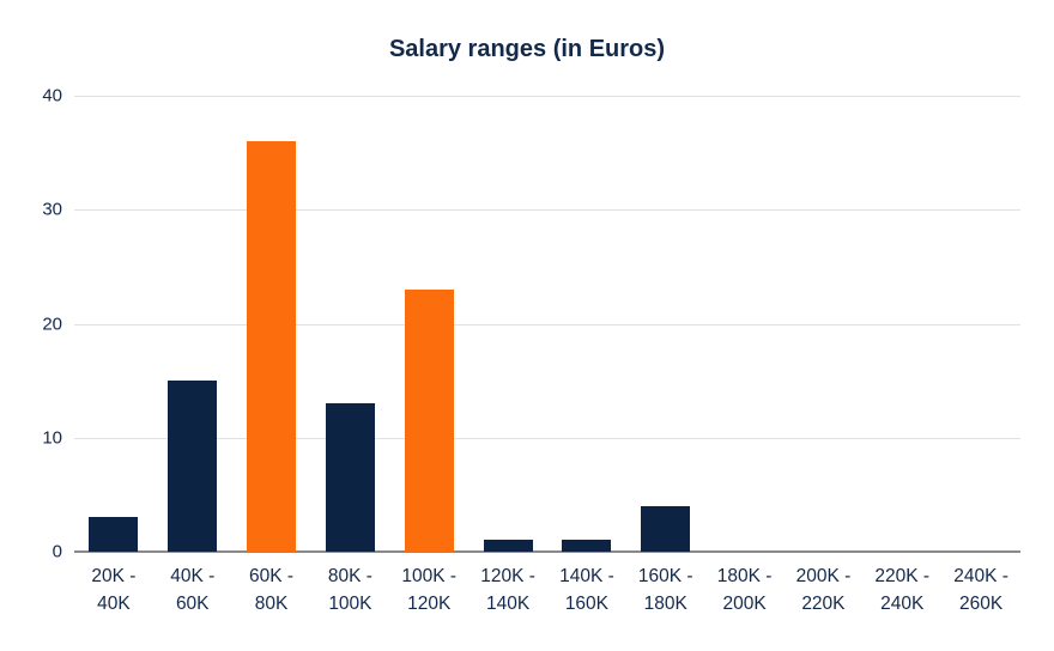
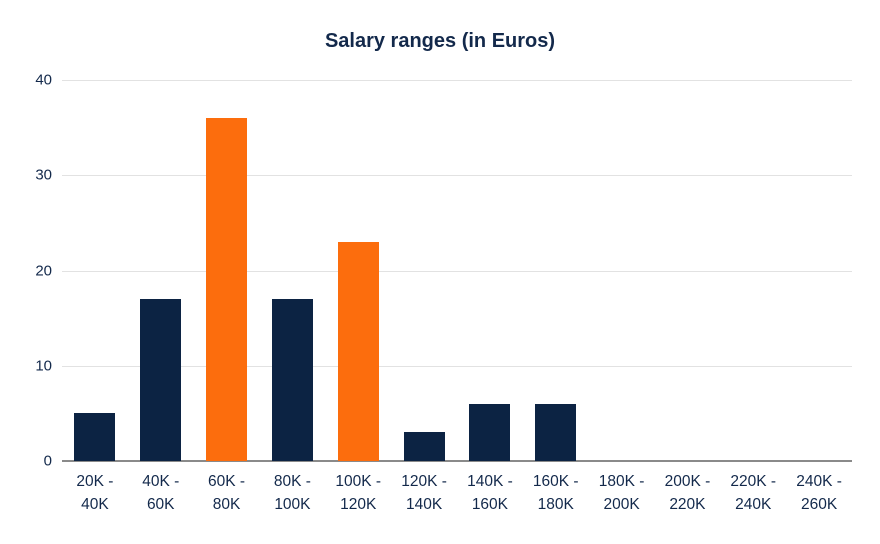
20K - 40K: 3 -> 5
40K - 60K: 15 -> 17
80K - 100K: 13 -> 17
120K - 140K: 1 -> 3
140K - 160K: 1 -> 6
160K - 180K: 4 -> 6
